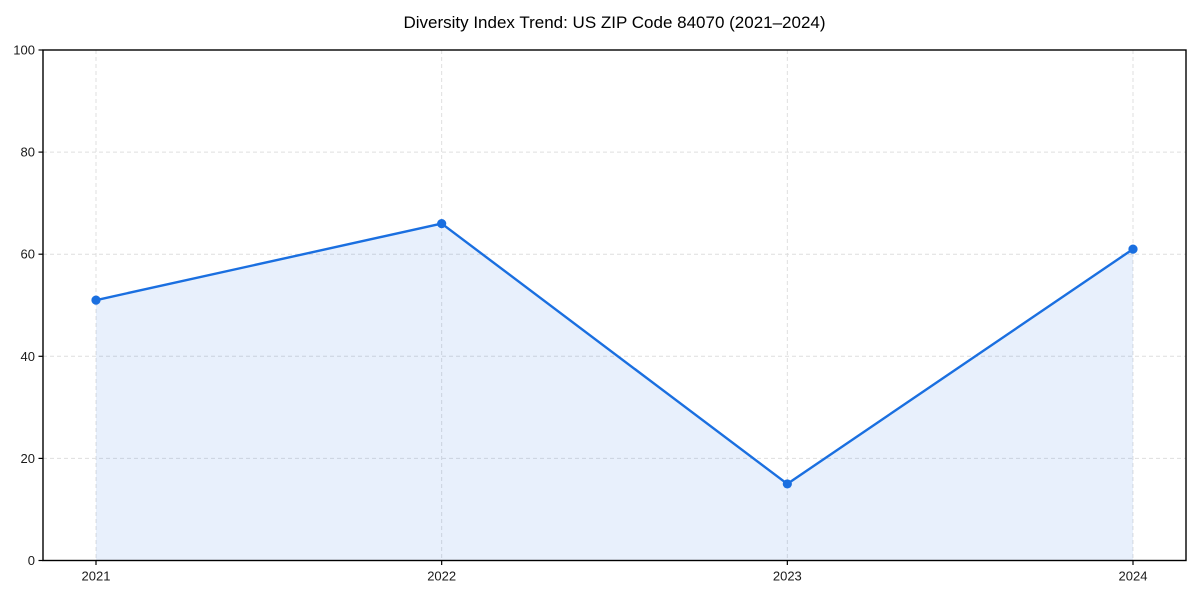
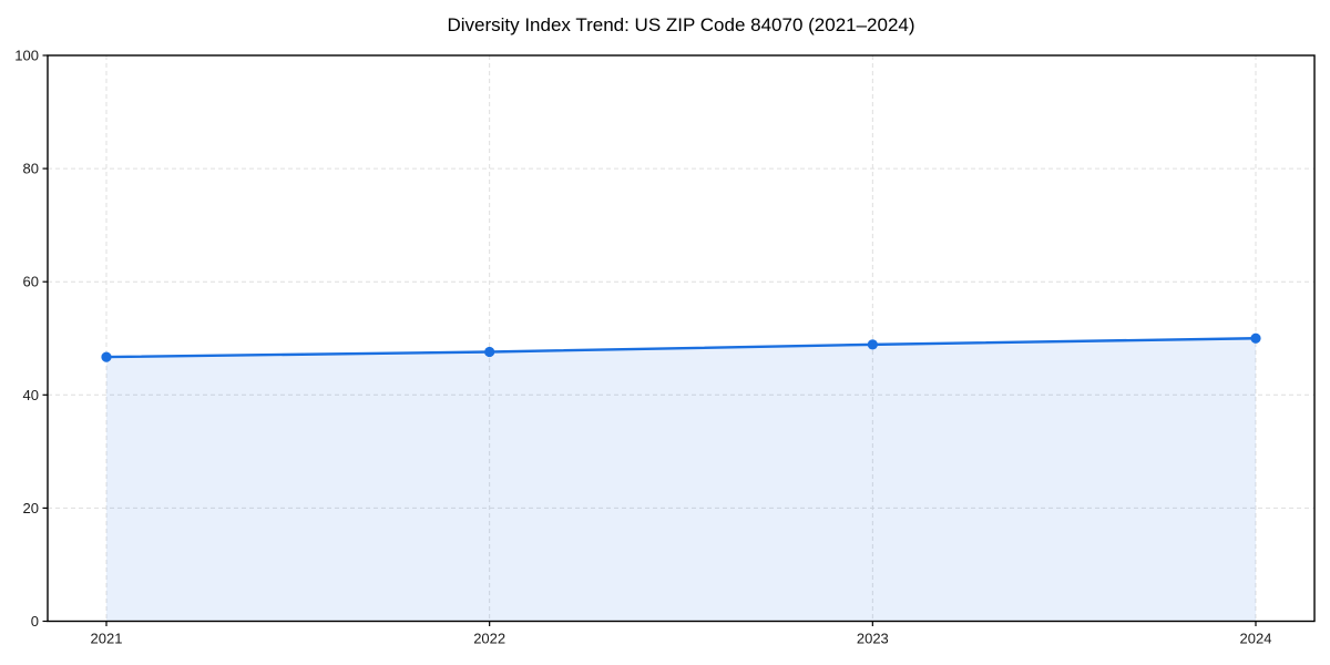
2021: 51 -> 47
2022: 66 -> 48
2023: 15 -> 49
2024: 61 -> 50
